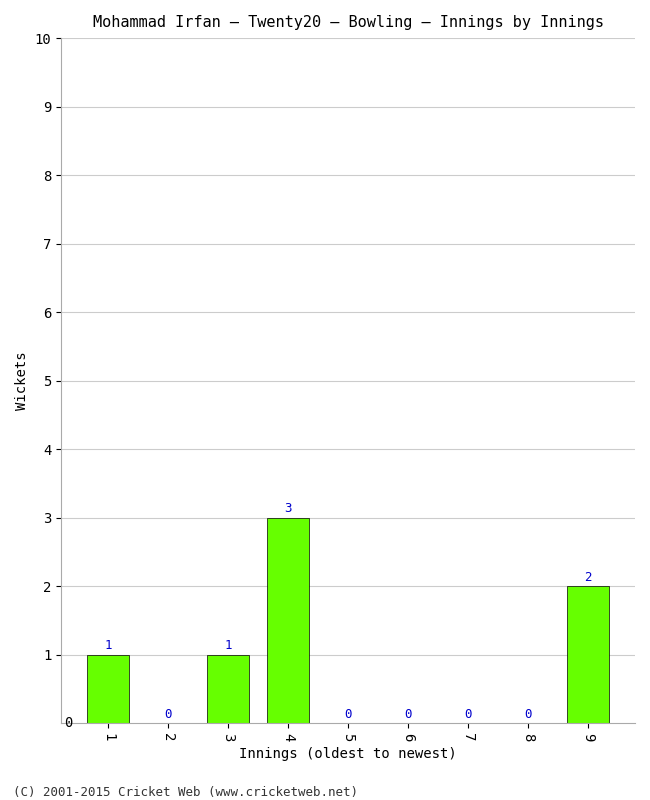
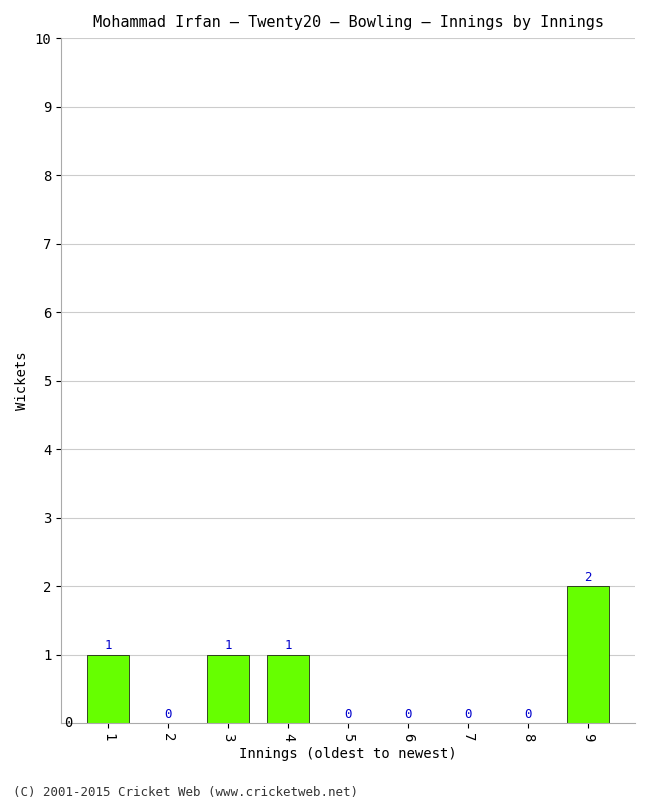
4: 3 -> 1
